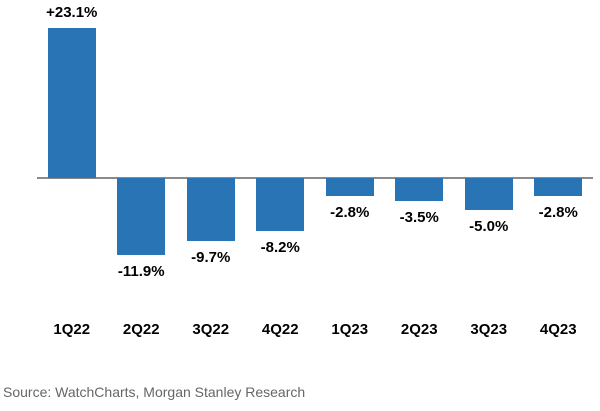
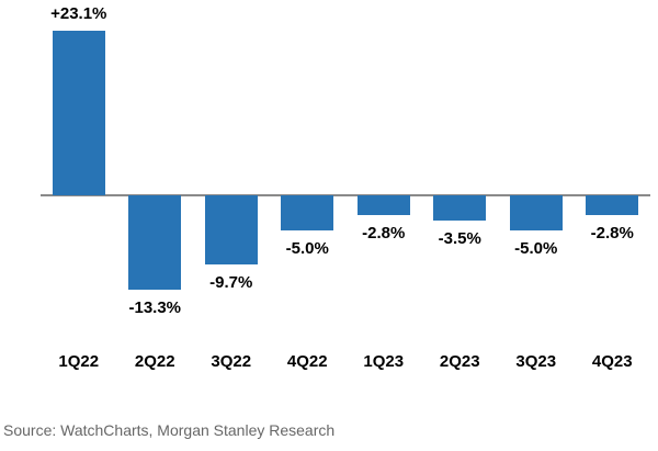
2Q22: -11.9% -> -13.3%
4Q22: -8.2% -> -5.0%
